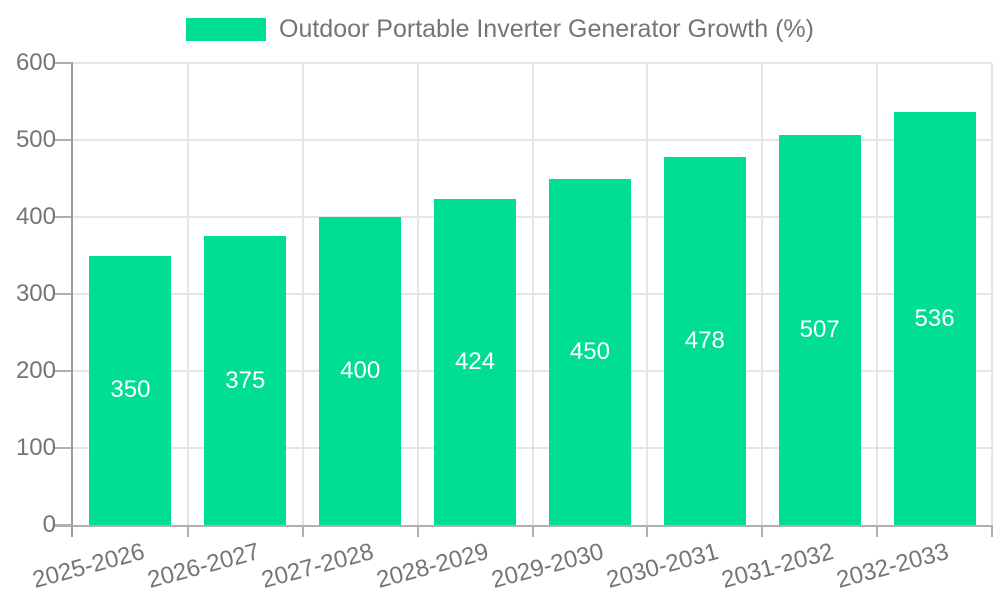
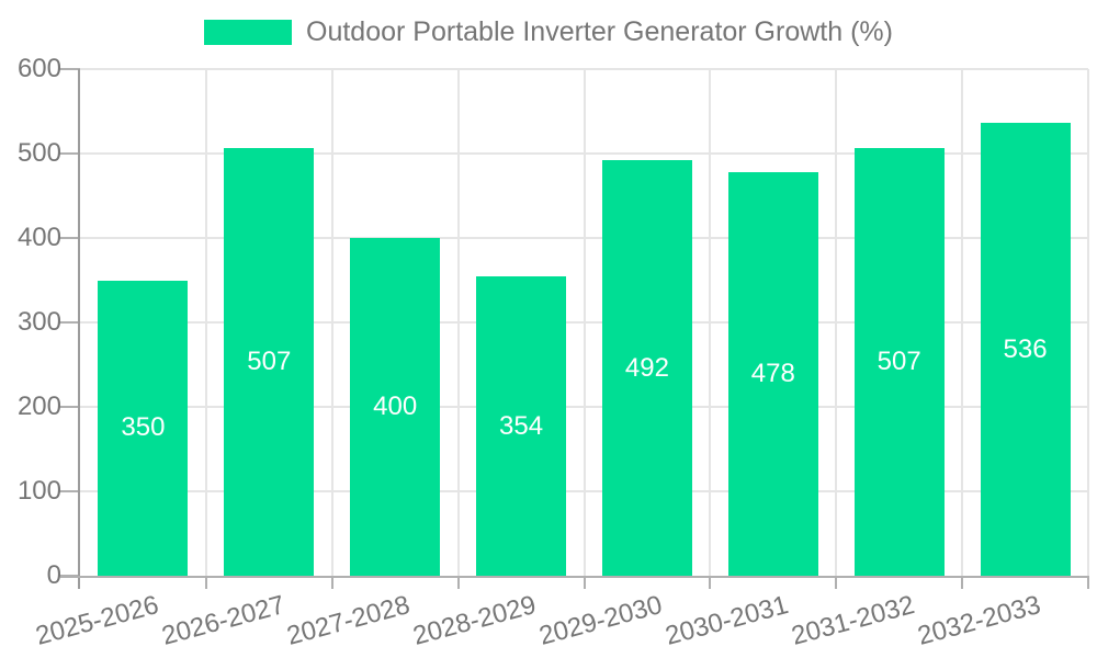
2026-2027: 375 -> 507
2028-2029: 424 -> 354
2029-2030: 450 -> 492
